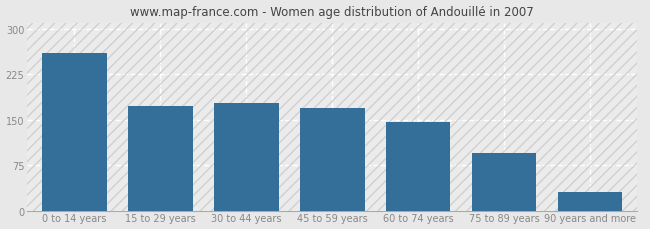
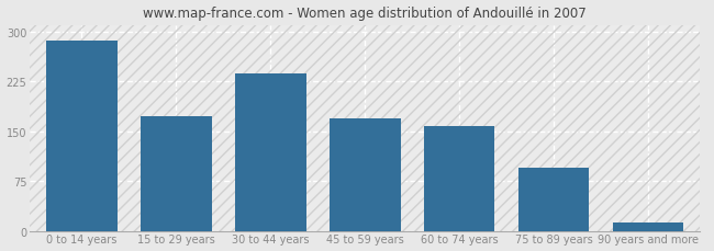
0 to 14 years: 260 -> 287
30 to 44 years: 178 -> 237
60 to 74 years: 146 -> 158
90 years and more: 30 -> 13
